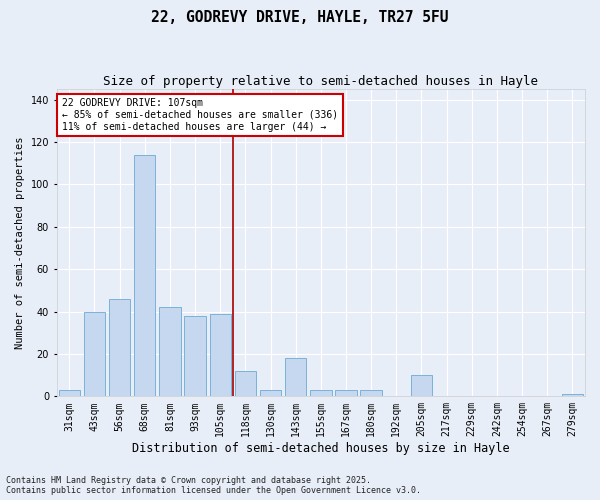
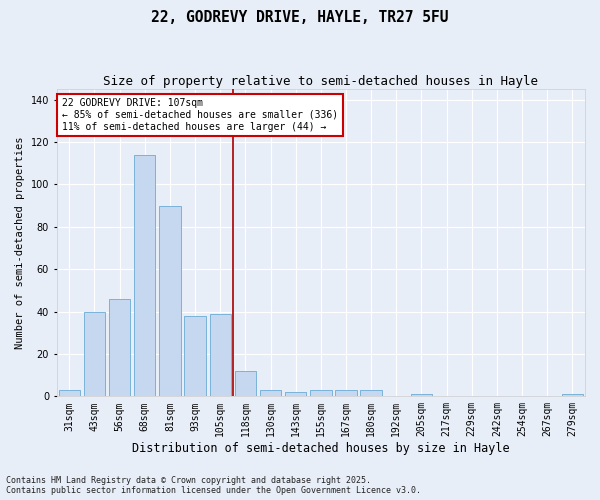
81sqm: 42 -> 90
143sqm: 18 -> 2
205sqm: 10 -> 1
